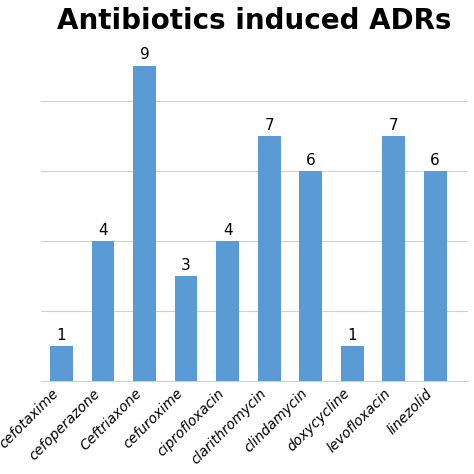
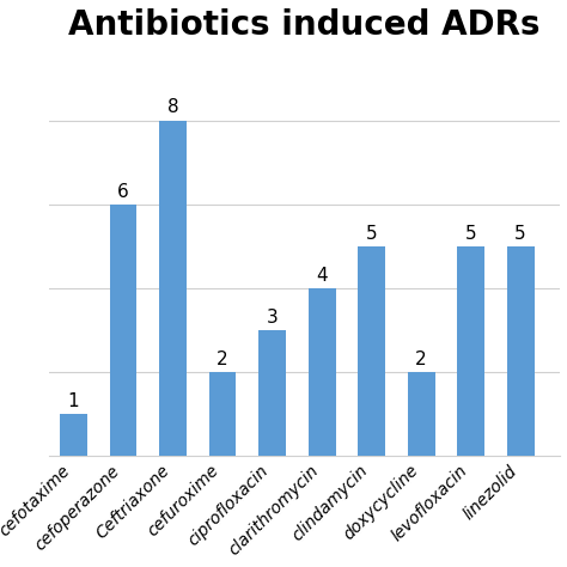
cefoperazone: 4 -> 6
Ceftriaxone: 9 -> 8
cefuroxime: 3 -> 2
ciprofloxacin: 4 -> 3
clarithromycin: 7 -> 4
clindamycin: 6 -> 5
doxycycline: 1 -> 2
levofloxacin: 7 -> 5
linezolid: 6 -> 5
